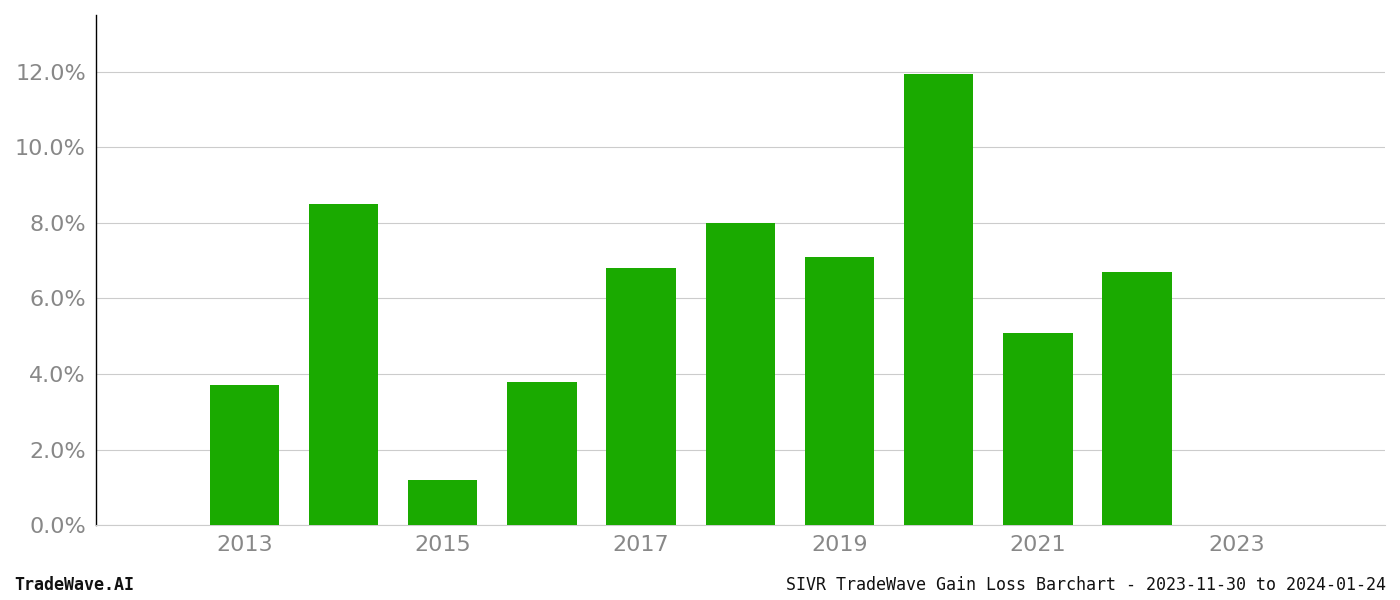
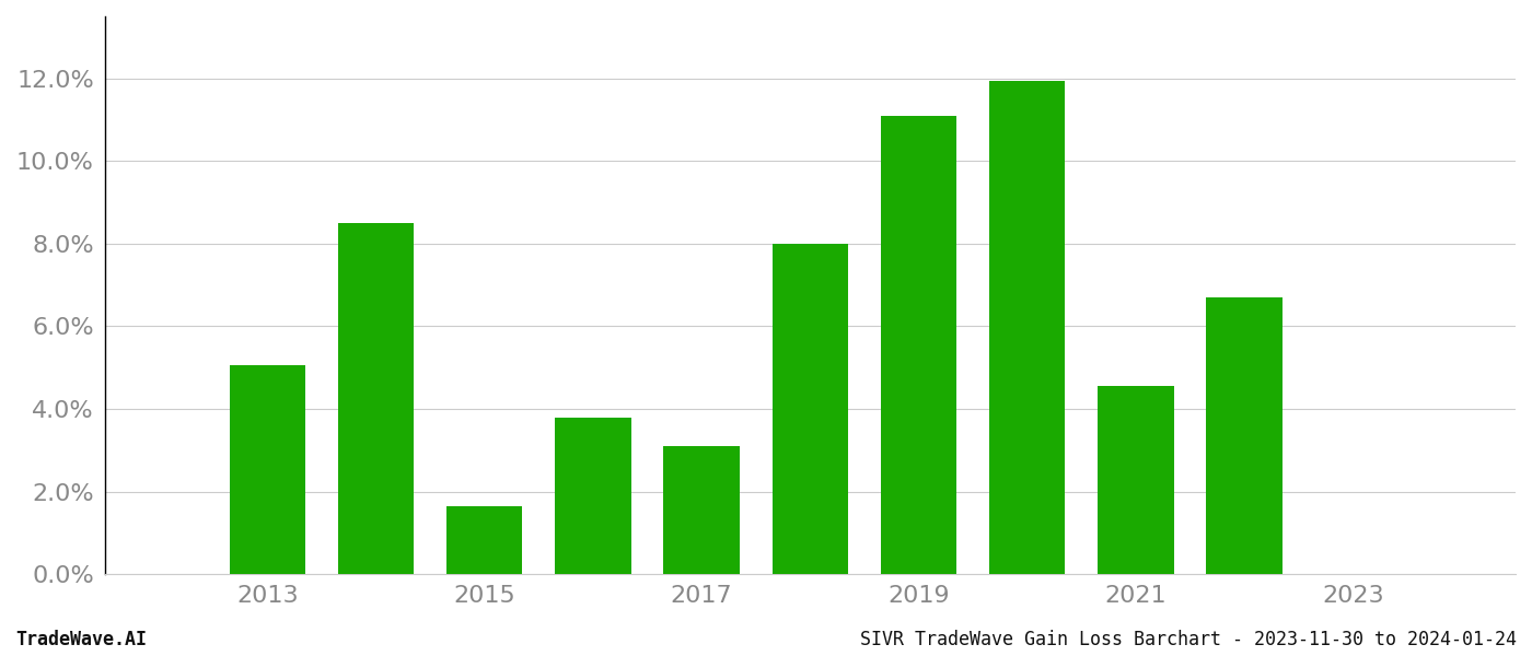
2013: 3.70% -> 5.05%
2015: 1.20% -> 1.65%
2017: 6.80% -> 3.10%
2019: 7.10% -> 11.10%
2021: 5.10% -> 4.55%
